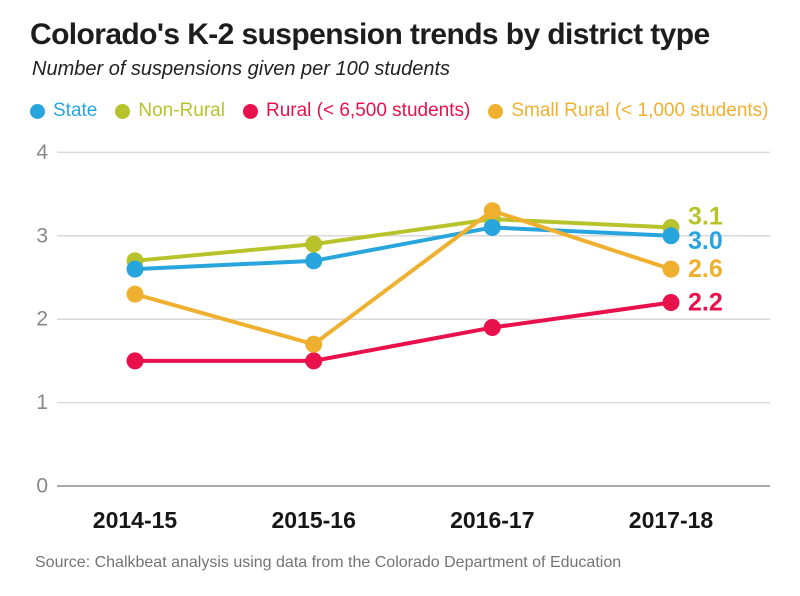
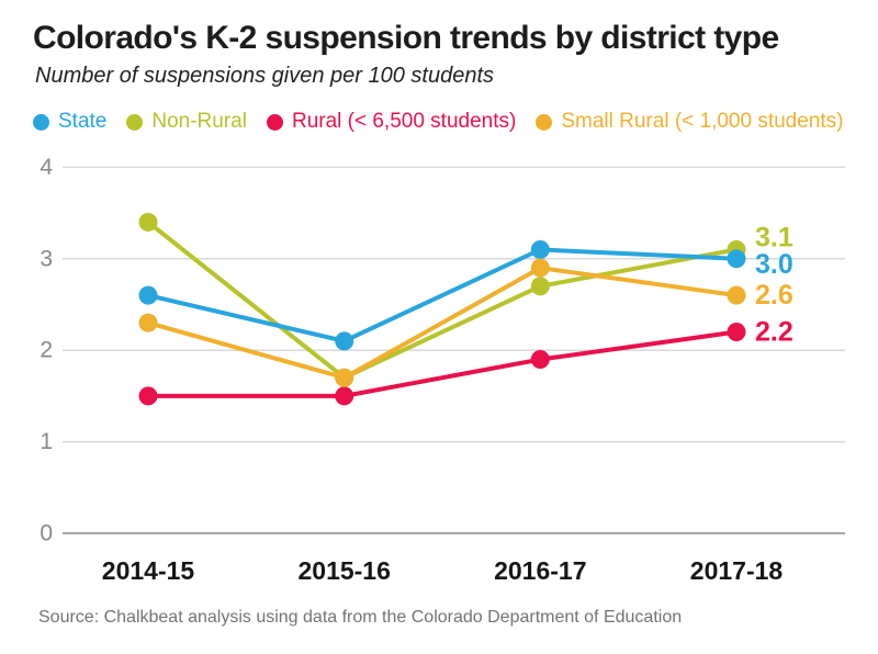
Non-Rural/2014-15: 2.7 -> 3.4
State/2015-16: 2.7 -> 2.1
Non-Rural/2015-16: 2.9 -> 1.7
Non-Rural/2016-17: 3.2 -> 2.7
Small Rural (< 1,000 students)/2016-17: 3.3 -> 2.9
